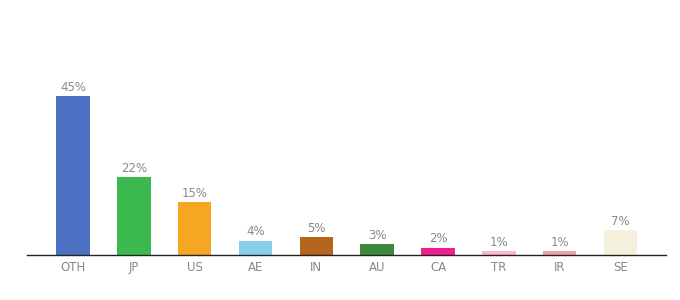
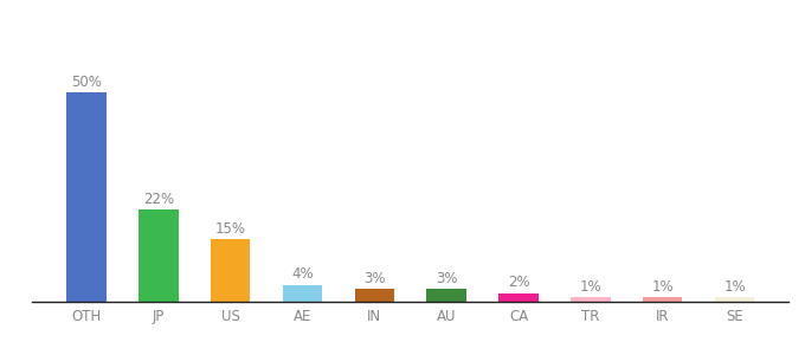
OTH: 45% -> 50%
IN: 5% -> 3%
SE: 7% -> 1%
